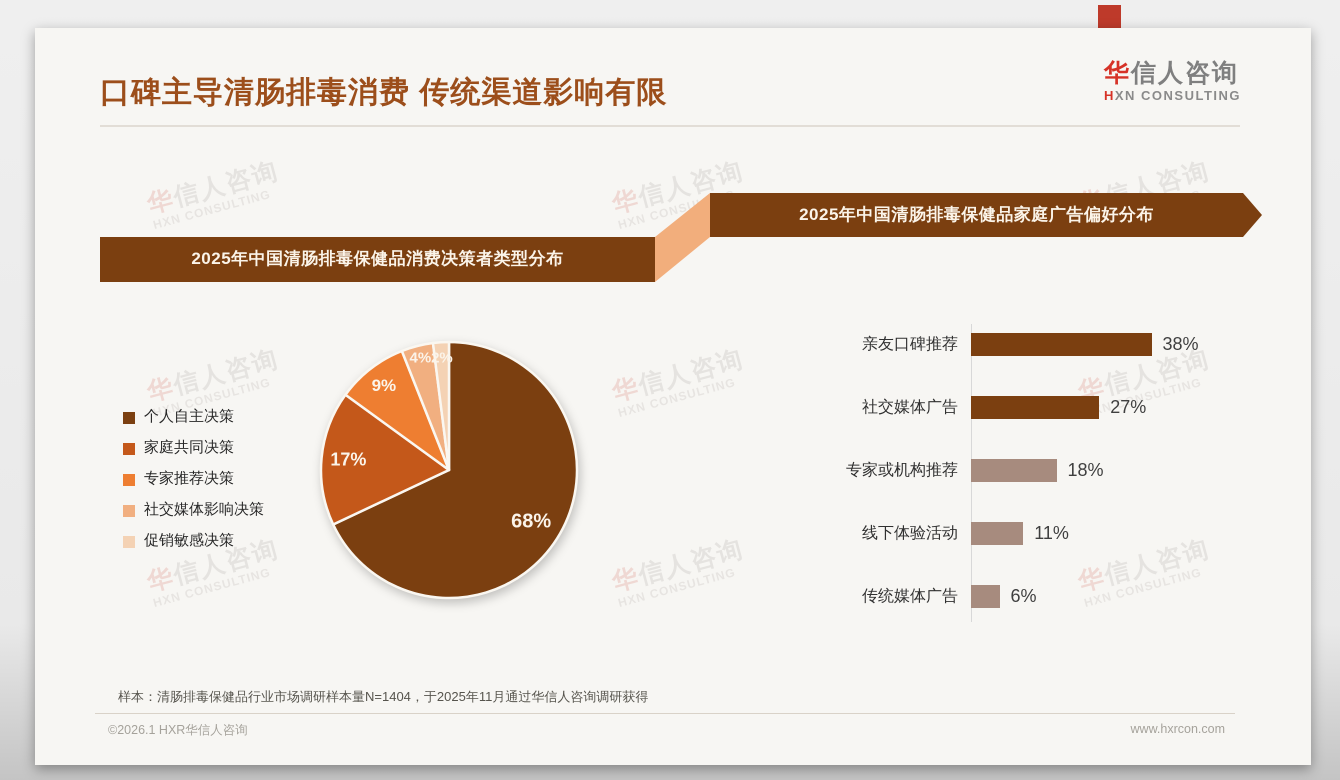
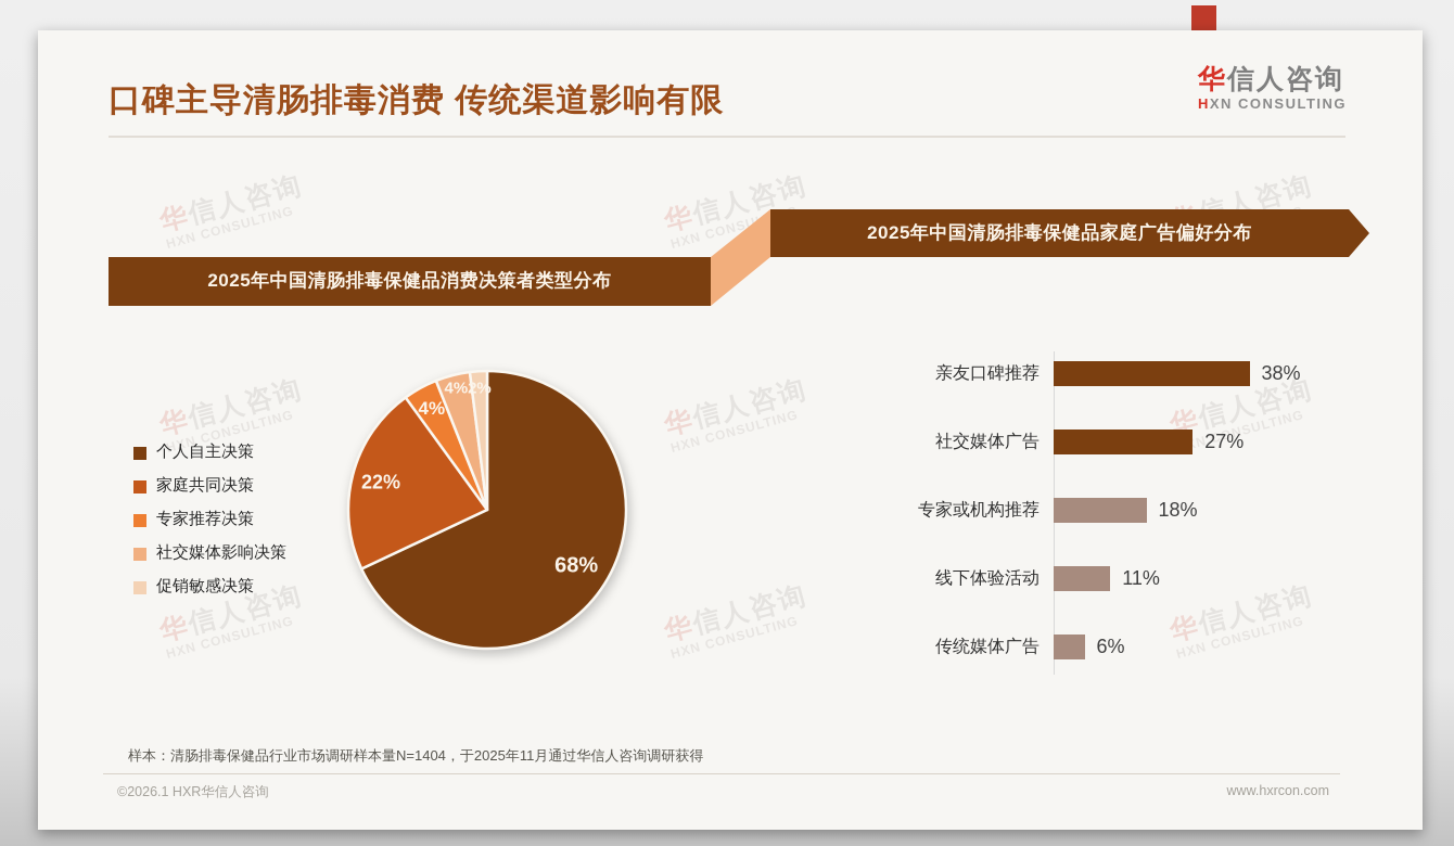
2025年中国清肠排毒保健品消费决策者类型分布/家庭共同决策: 17% -> 22%
2025年中国清肠排毒保健品消费决策者类型分布/专家推荐决策: 9% -> 4%
